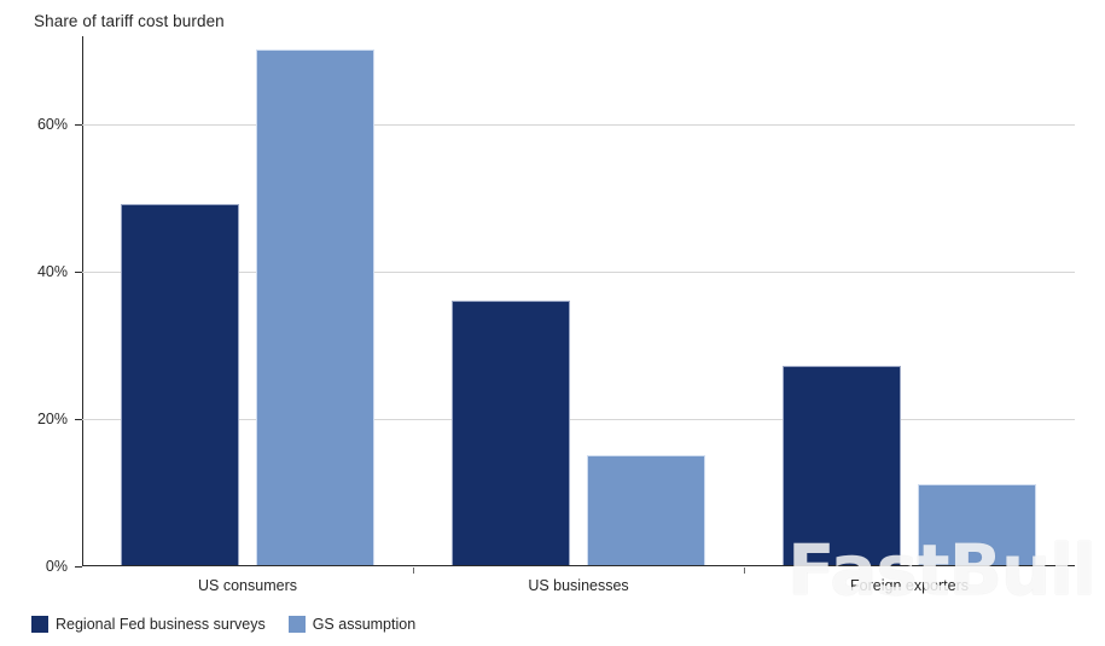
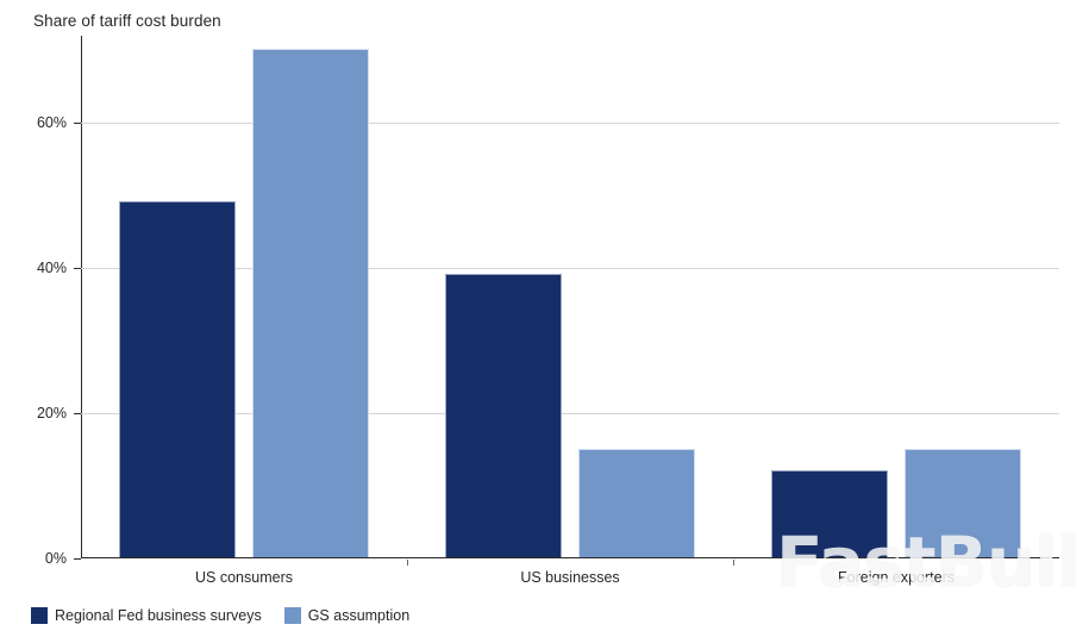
Regional Fed business surveys/US businesses: 36% -> 39%
Regional Fed business surveys/Foreign exporters: 27% -> 12%
GS assumption/Foreign exporters: 11% -> 15%
